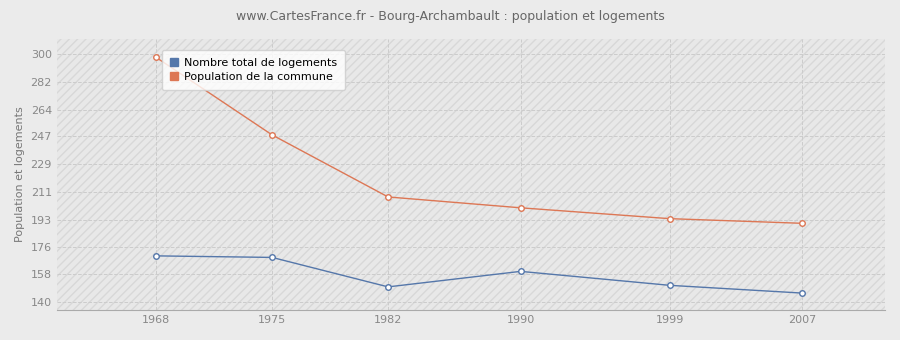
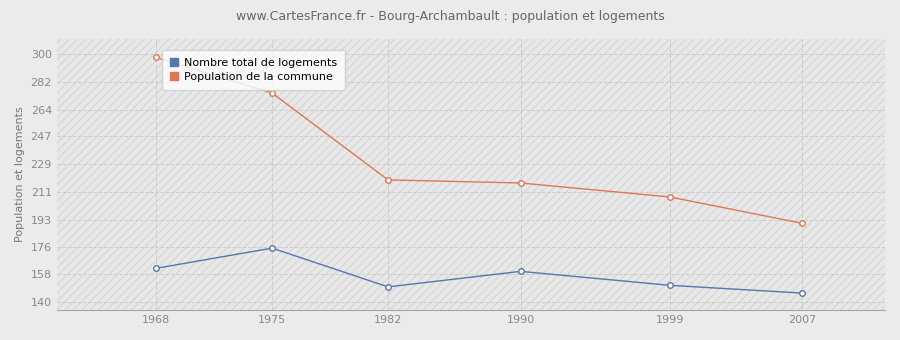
Nombre total de logements/1968: 170 -> 162
Nombre total de logements/1975: 169 -> 175
Population de la commune/1975: 248 -> 275
Population de la commune/1982: 208 -> 219
Population de la commune/1990: 201 -> 217
Population de la commune/1999: 194 -> 208
